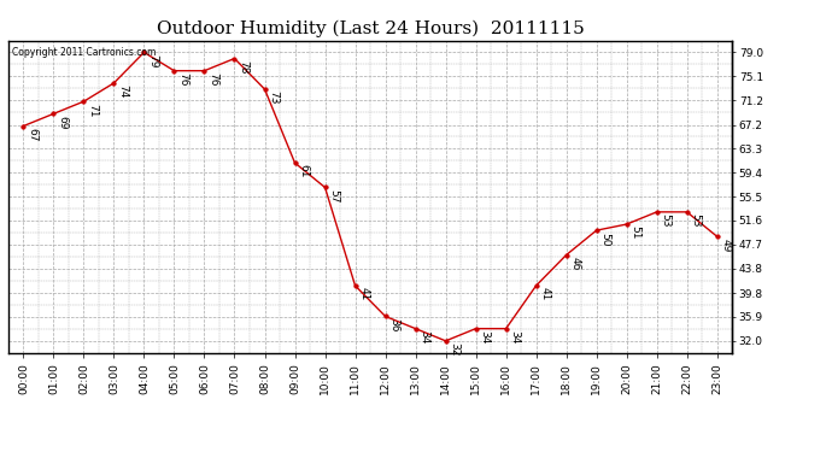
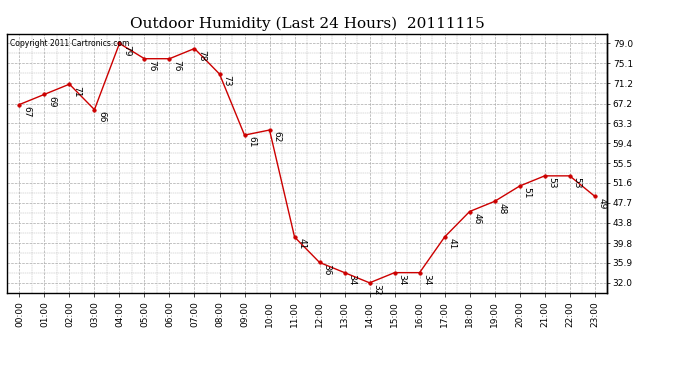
03:00: 74 -> 66
10:00: 57 -> 62
19:00: 50 -> 48
